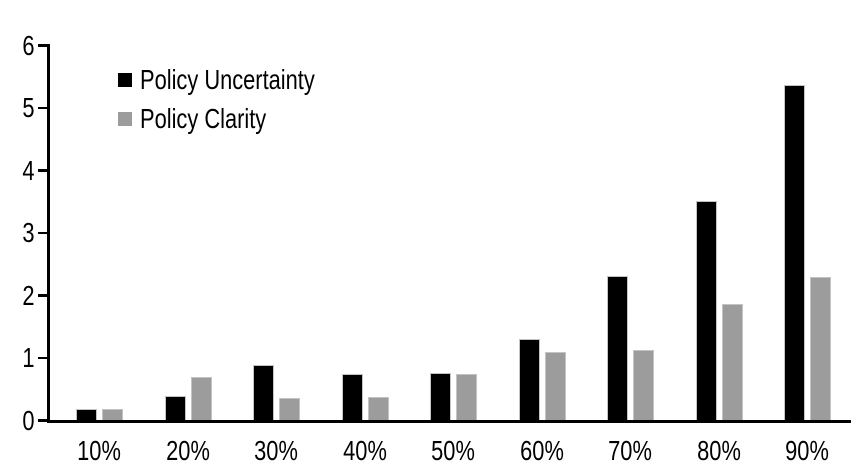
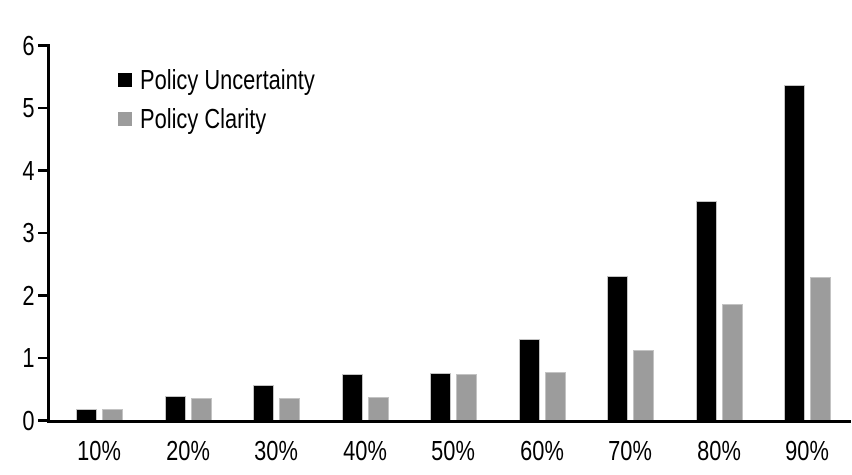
Policy Clarity/20%: 0.7 -> 0.4
Policy Uncertainty/30%: 0.9 -> 0.6
Policy Clarity/60%: 1.1 -> 0.8
